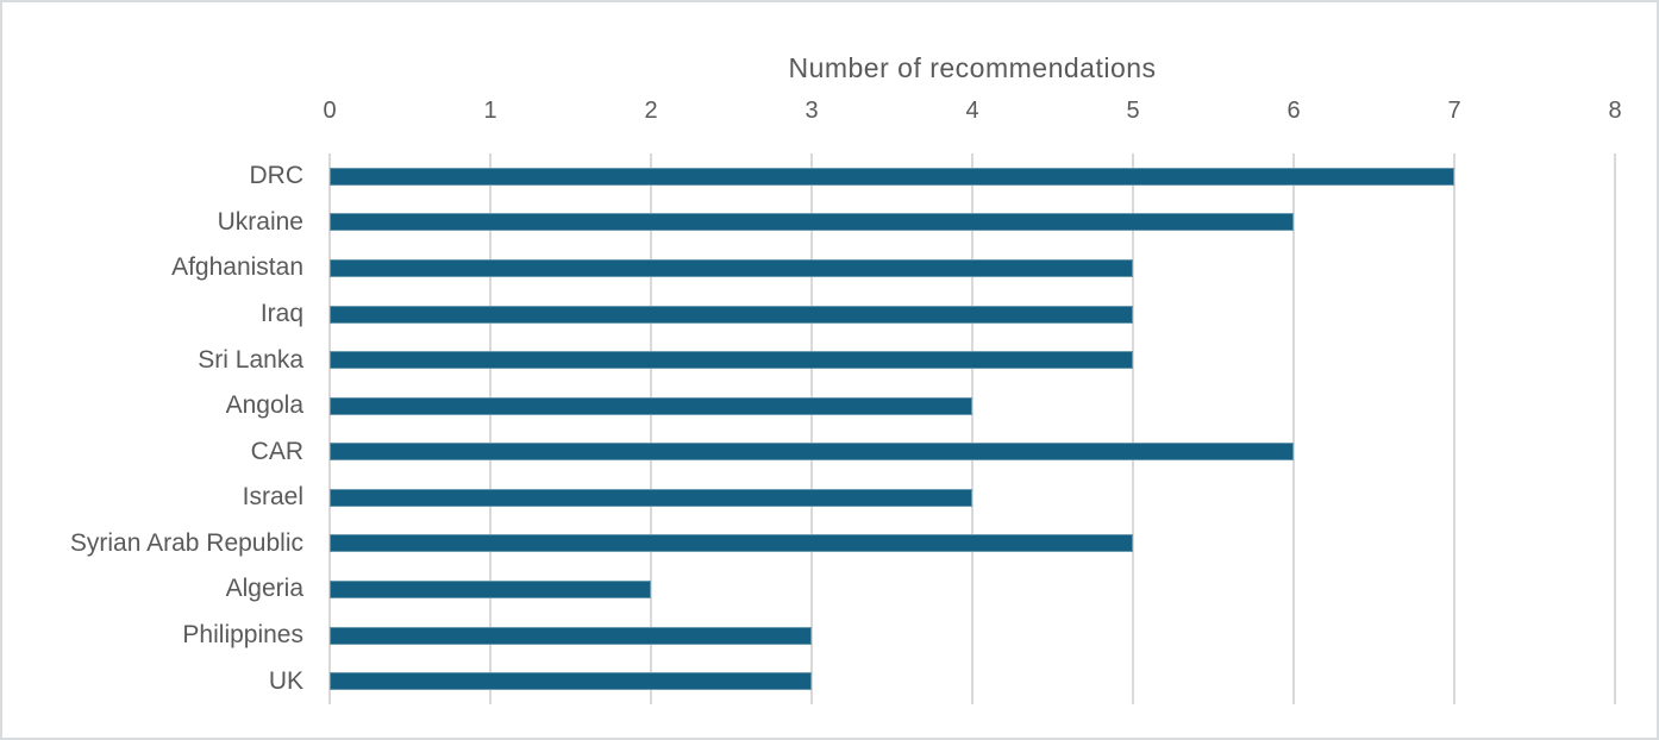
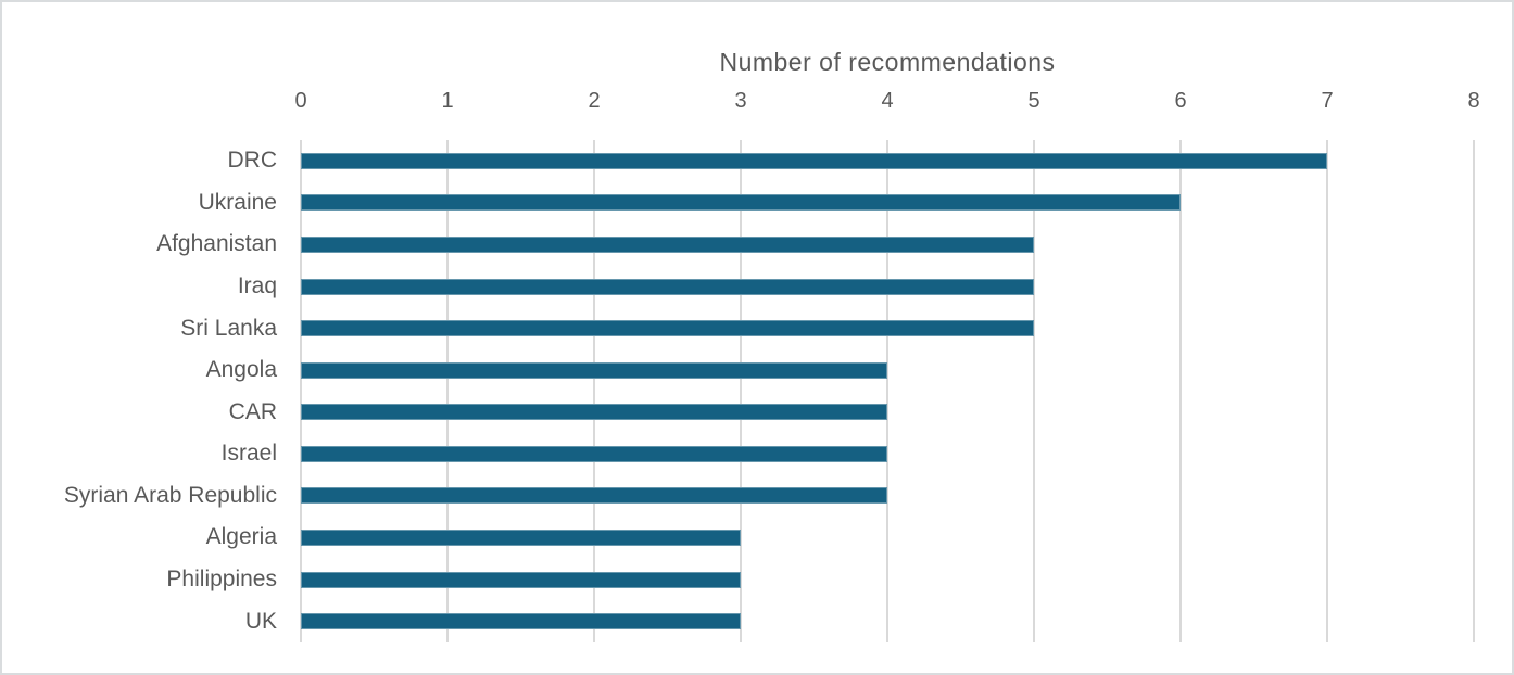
CAR: 6 -> 4
Syrian Arab Republic: 5 -> 4
Algeria: 2 -> 3
